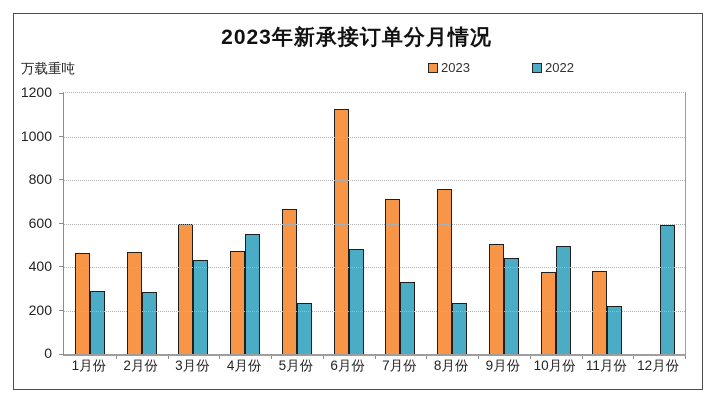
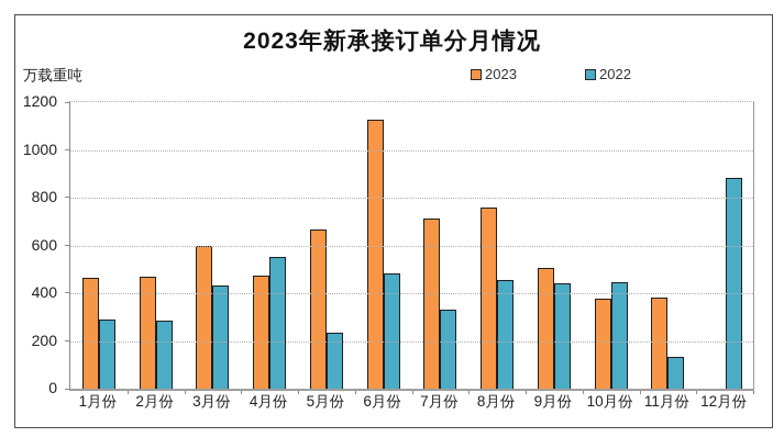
2022/8月份: 230 -> 450
2022/10月份: 490 -> 440
2022/11月份: 220 -> 130
2022/12月份: 590 -> 880
